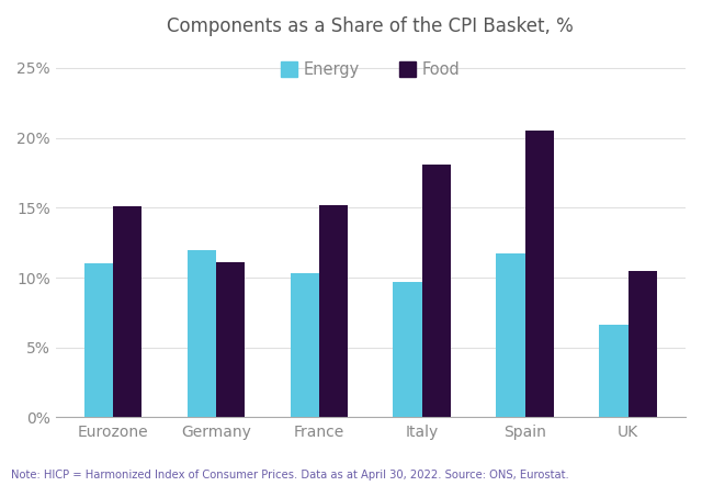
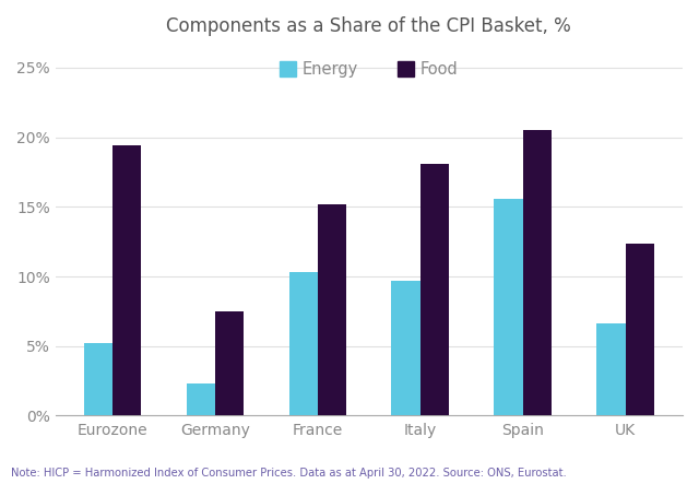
Energy/Eurozone: 11.0% -> 5.2%
Food/Eurozone: 15.1% -> 19.4%
Energy/Germany: 12.0% -> 2.3%
Food/Germany: 11.1% -> 7.5%
Energy/Spain: 11.7% -> 15.6%
Food/UK: 10.5% -> 12.4%
